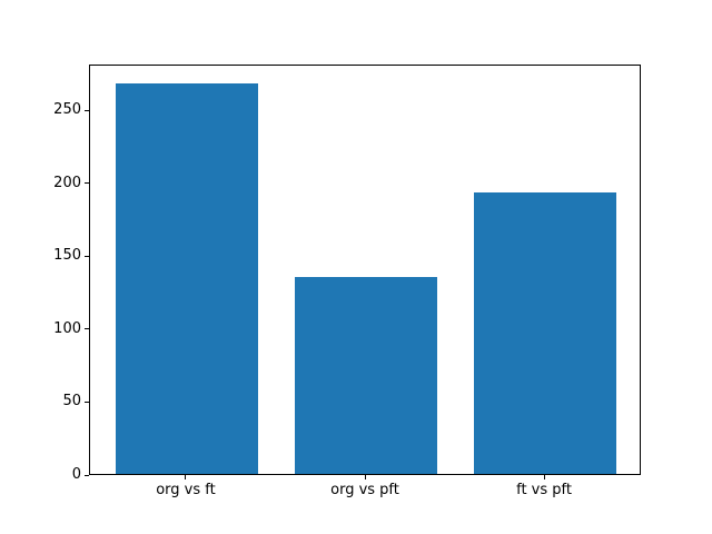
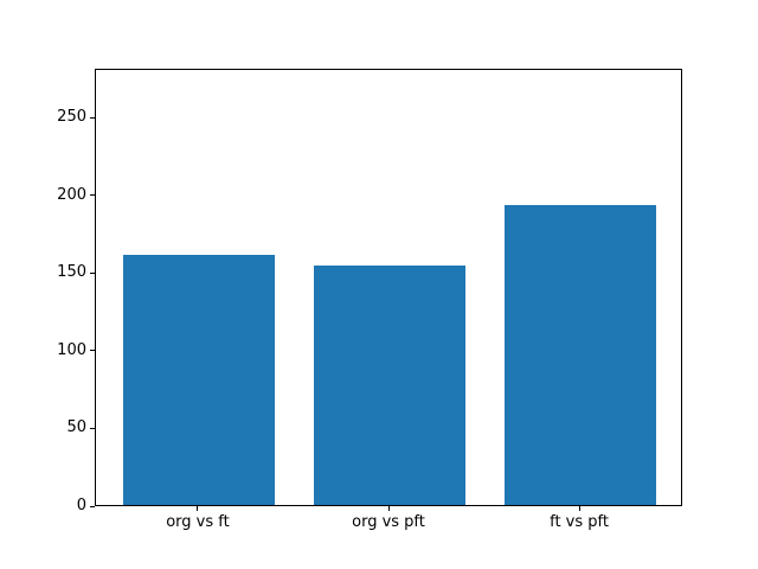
org vs ft: 268 -> 161
org vs pft: 135 -> 154
